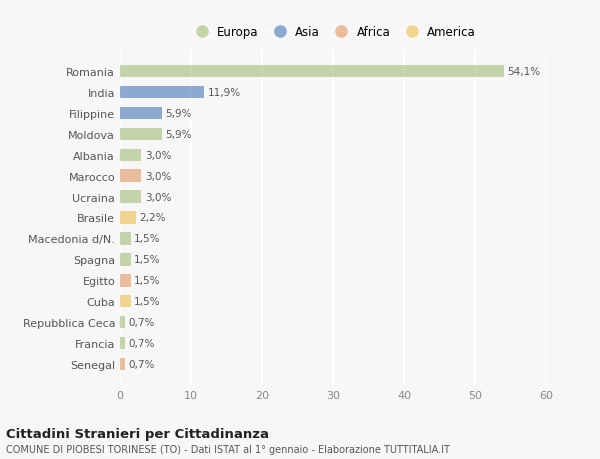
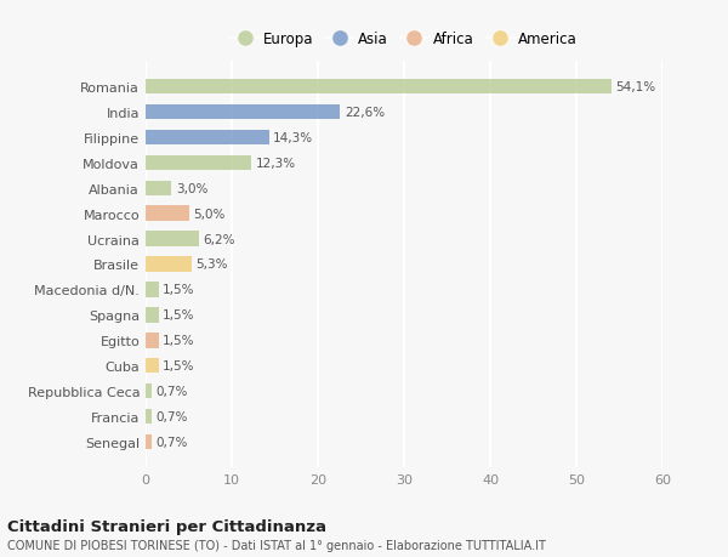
India: 11,9% -> 22,6%
Filippine: 5,9% -> 14,3%
Moldova: 5,9% -> 12,3%
Marocco: 3,0% -> 5,0%
Ucraina: 3,0% -> 6,2%
Brasile: 2,2% -> 5,3%
